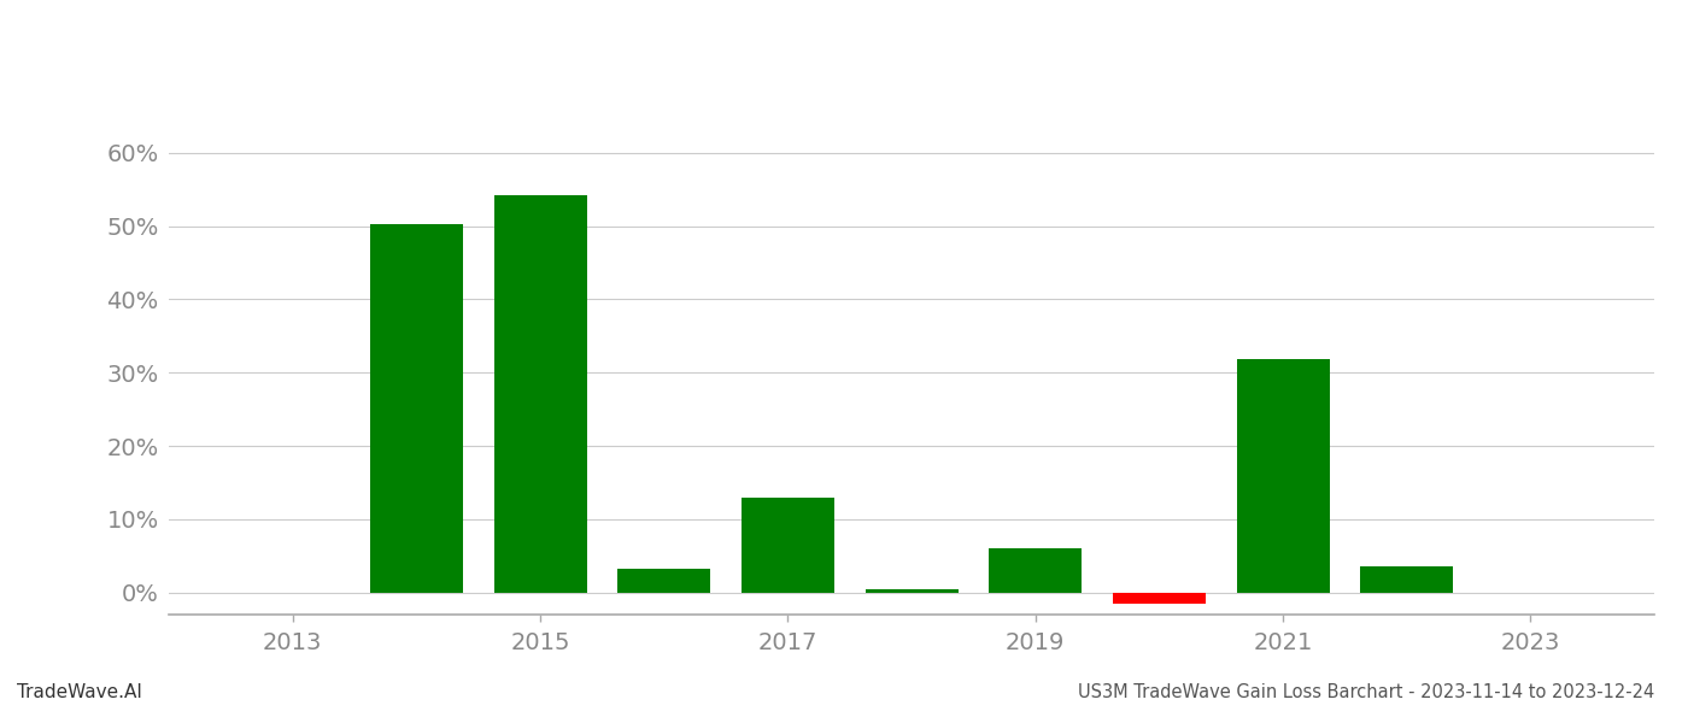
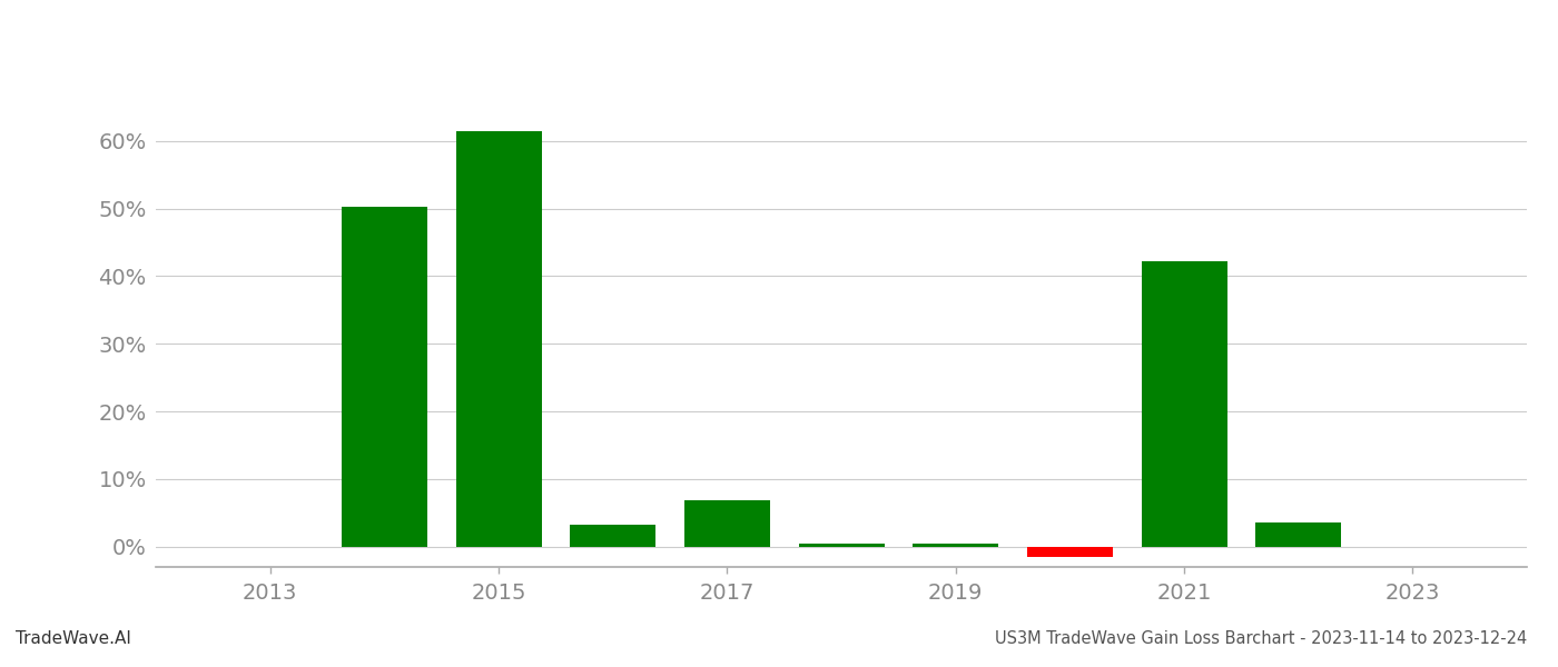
2015: 54.2% -> 61.5%
2017: 13.0% -> 6.8%
2019: 6.0% -> 0.4%
2021: 31.8% -> 42.2%
